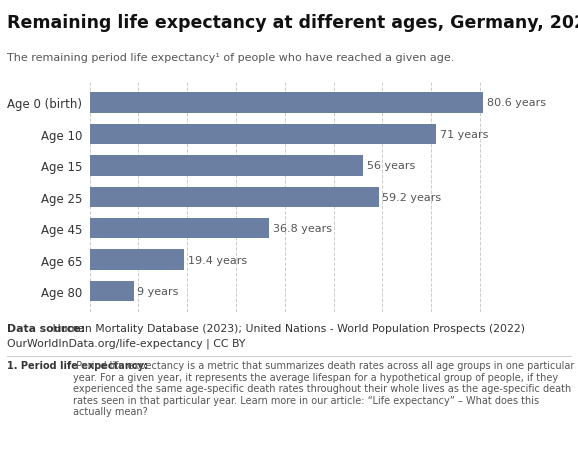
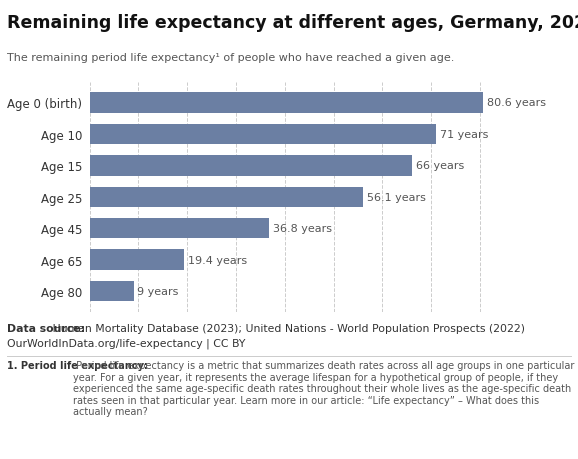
Age 15: 56 -> 66
Age 25: 59.2 -> 56.1
